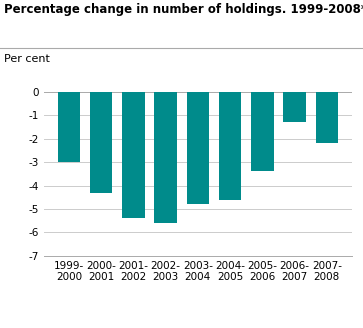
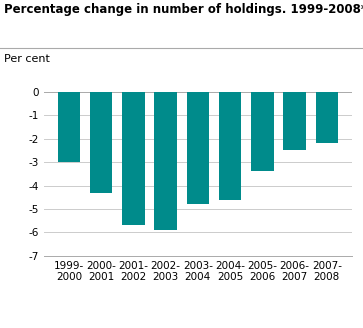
2001- 2002: -5.4 -> -5.7
2002- 2003: -5.6 -> -5.9
2006- 2007: -1.3 -> -2.5
